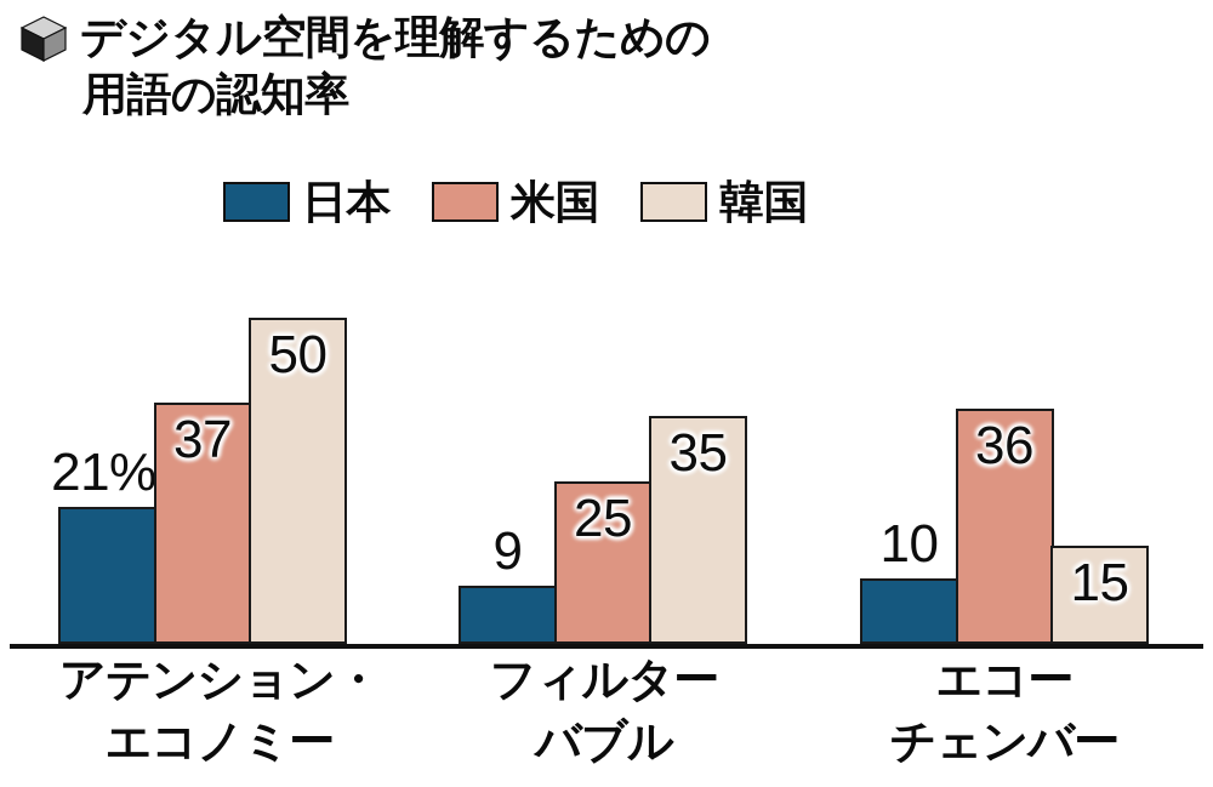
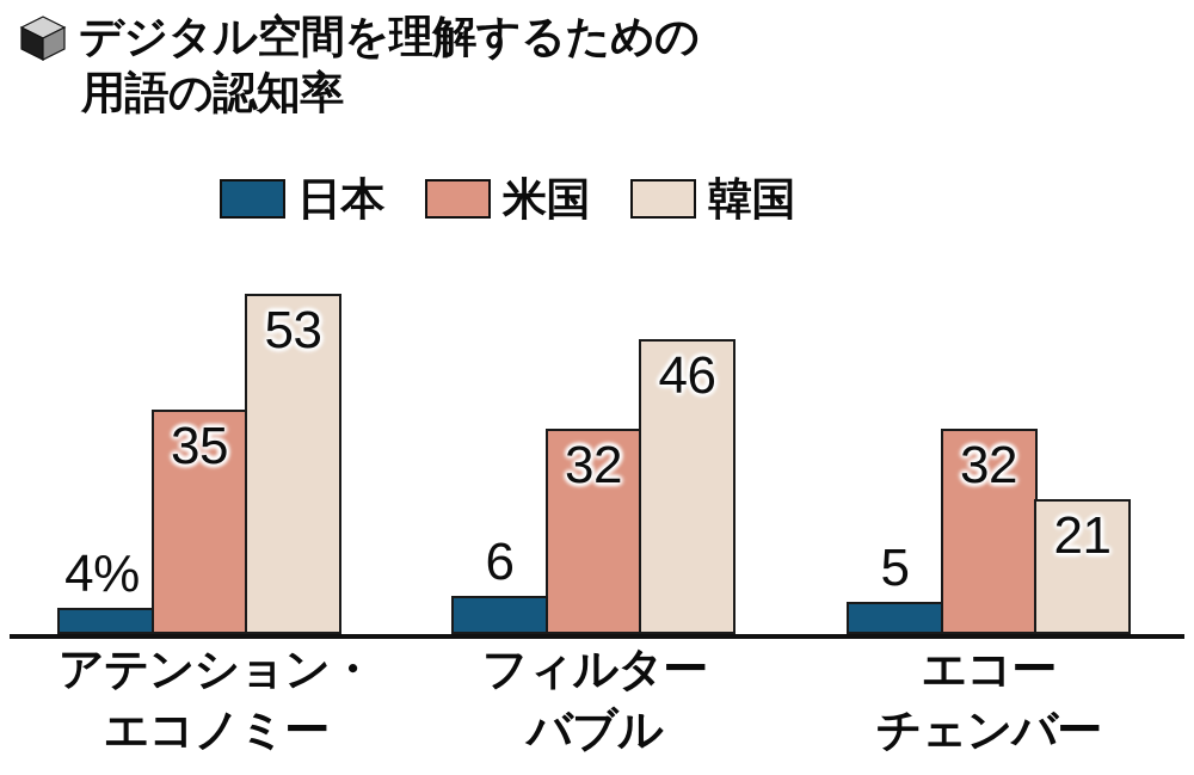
日本/アテンション・エコノミー: 21% -> 4%
米国/アテンション・エコノミー: 37 -> 35
韓国/アテンション・エコノミー: 50 -> 53
日本/フィルターバブル: 9 -> 6
米国/フィルターバブル: 25 -> 32
韓国/フィルターバブル: 35 -> 46
日本/エコーチェンバー: 10 -> 5
米国/エコーチェンバー: 36 -> 32
韓国/エコーチェンバー: 15 -> 21
